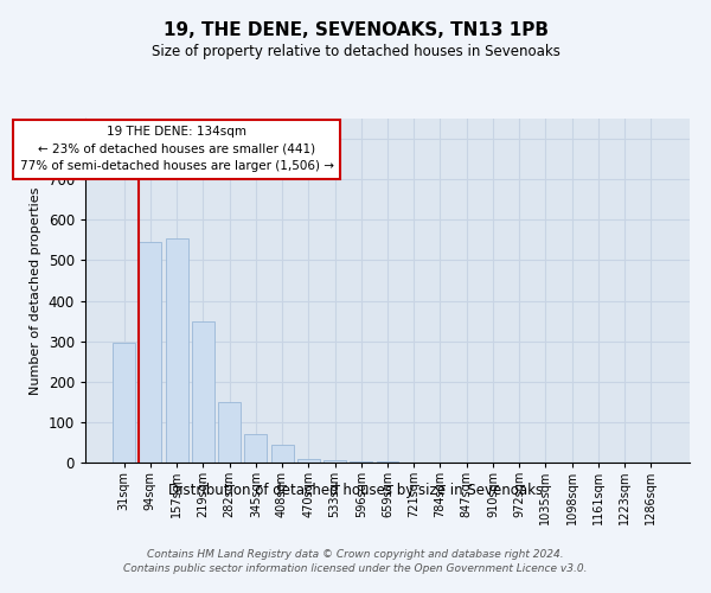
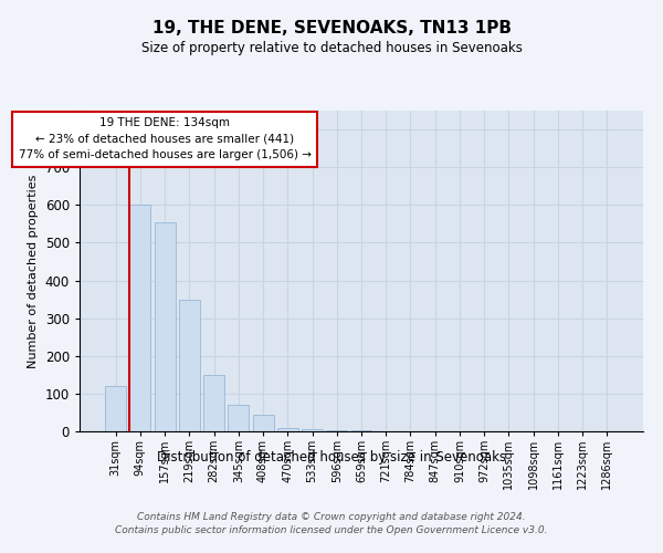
31sqm: 295 -> 120
94sqm: 545 -> 600
